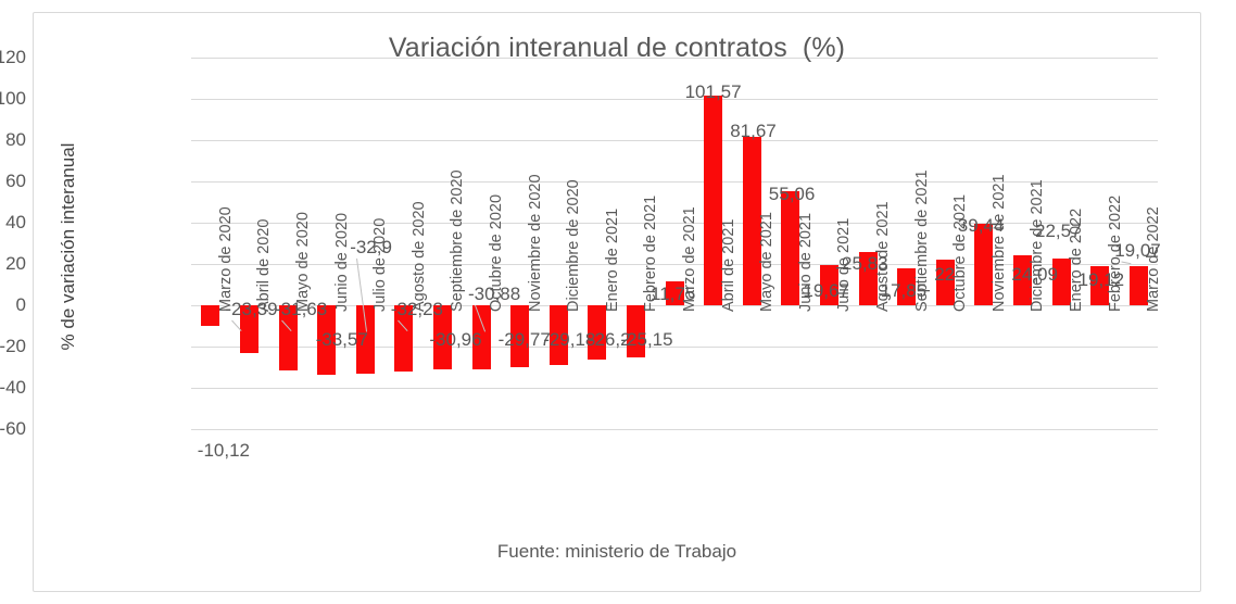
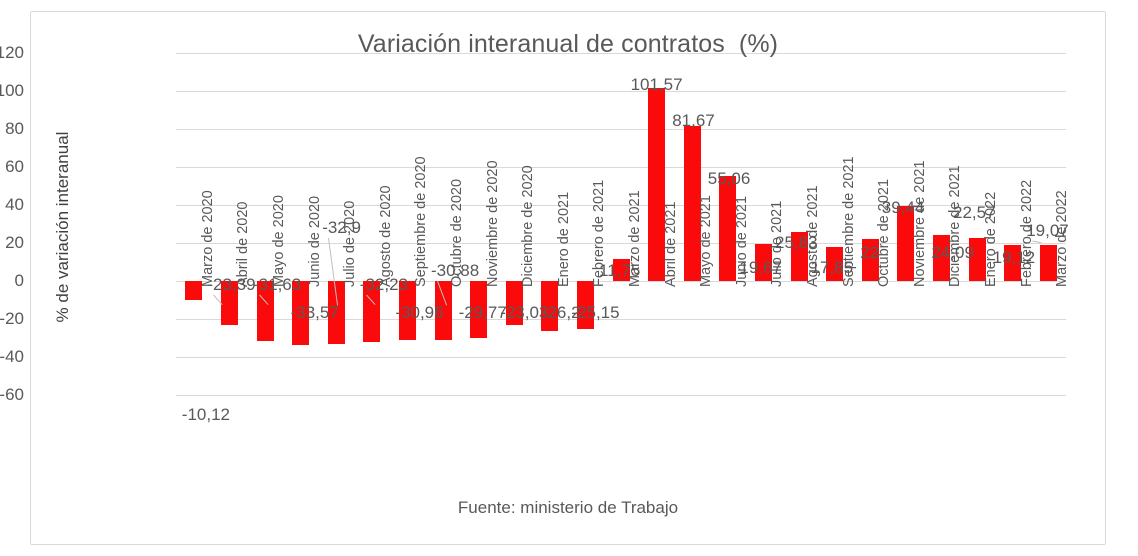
Diciembre de 2020: -29,18 -> -23,03
